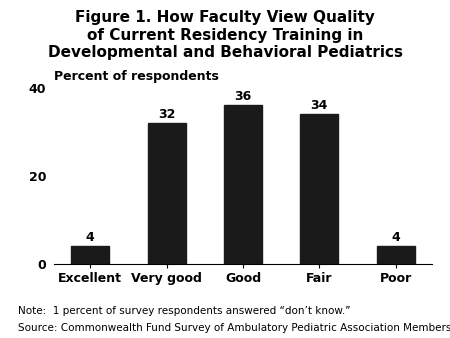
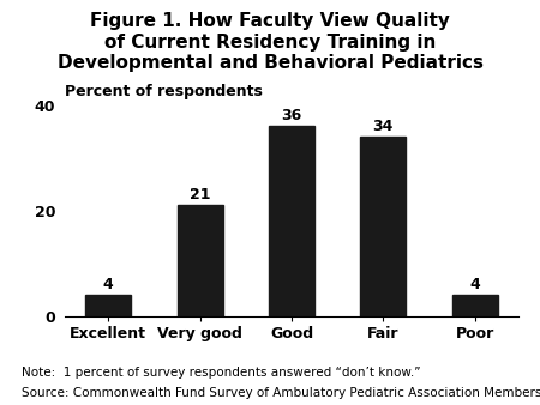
Very good: 32 -> 21
